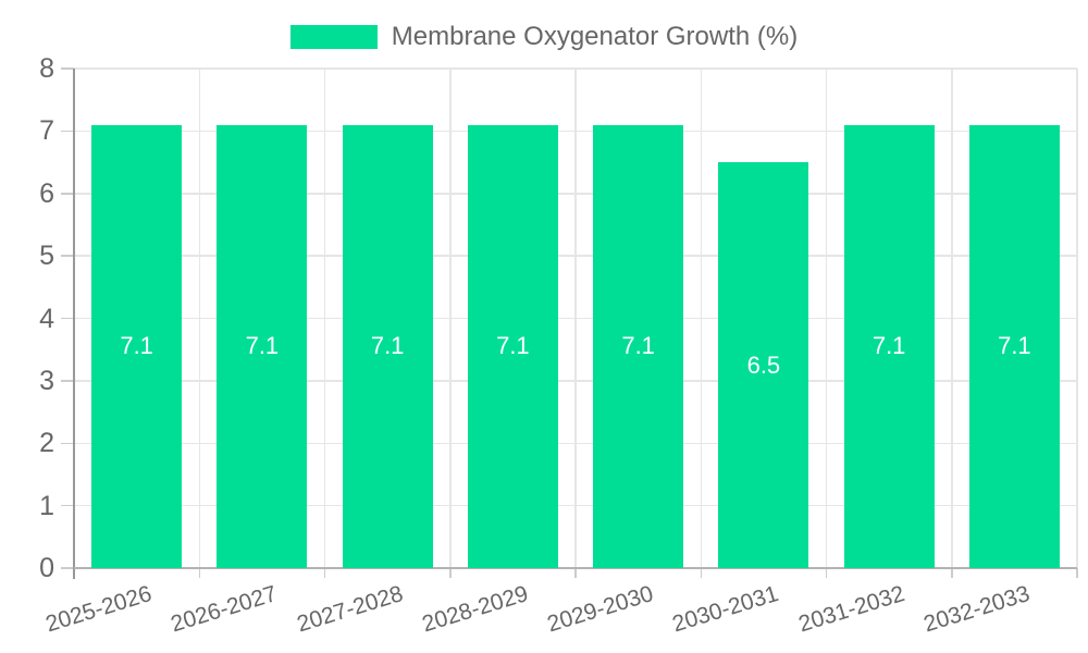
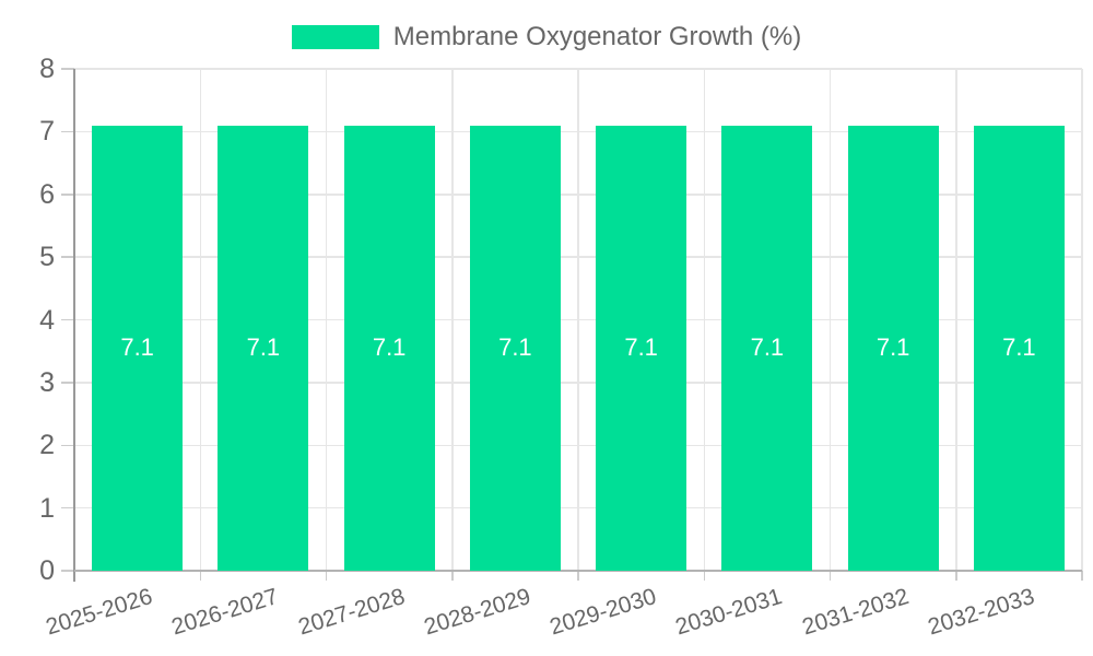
2030-2031: 6.5 -> 7.1
